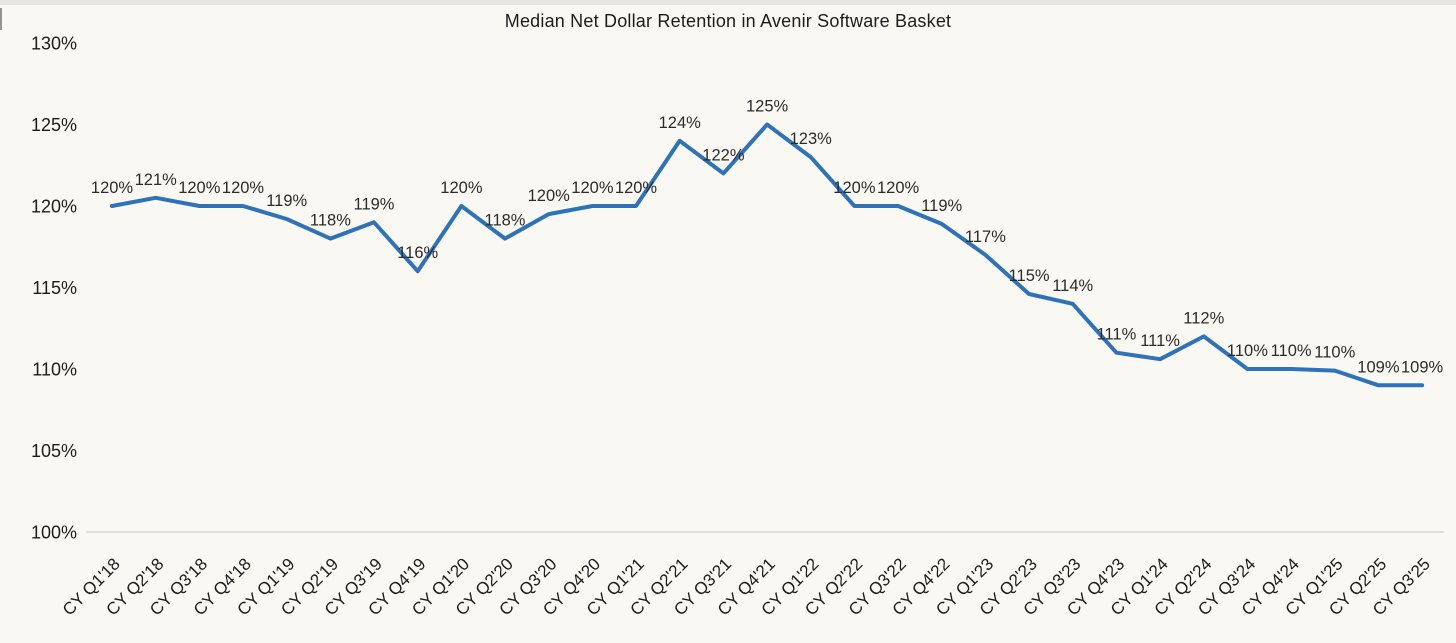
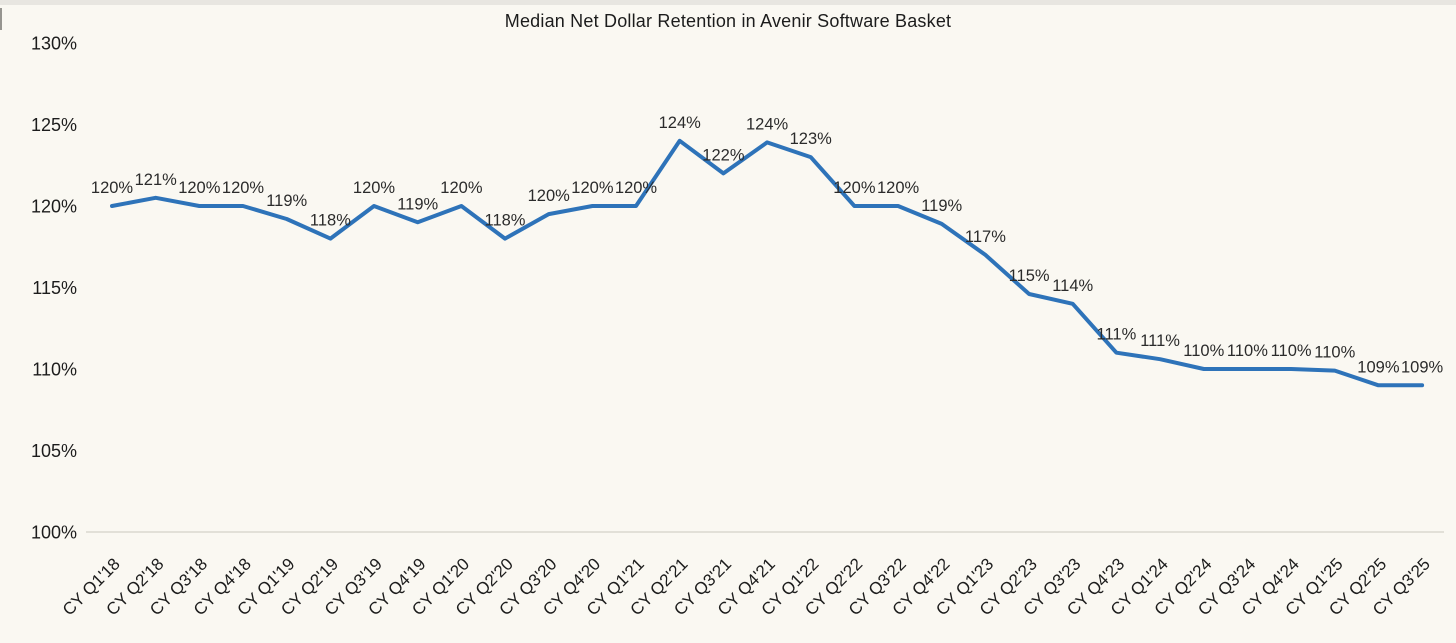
CY Q3'19: 119% -> 120%
CY Q4'19: 116% -> 119%
CY Q4'21: 125% -> 124%
CY Q2'24: 112% -> 110%
